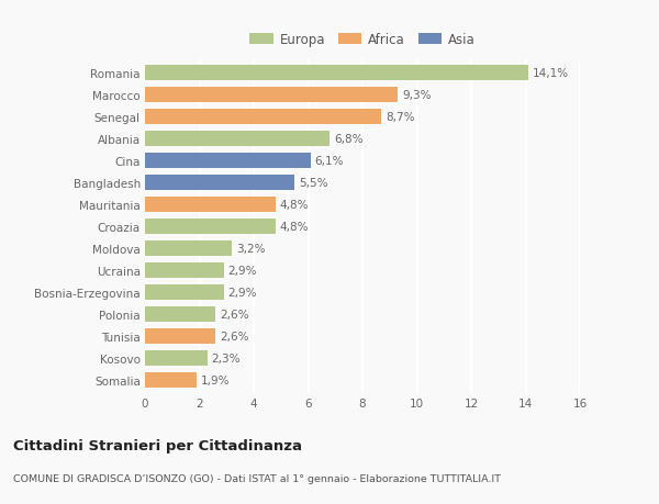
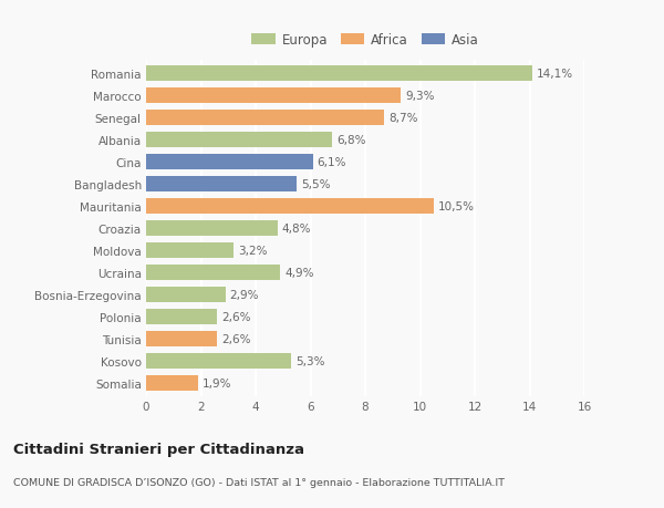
Mauritania: 4,8% -> 10,5%
Ucraina: 2,9% -> 4,9%
Kosovo: 2,3% -> 5,3%
